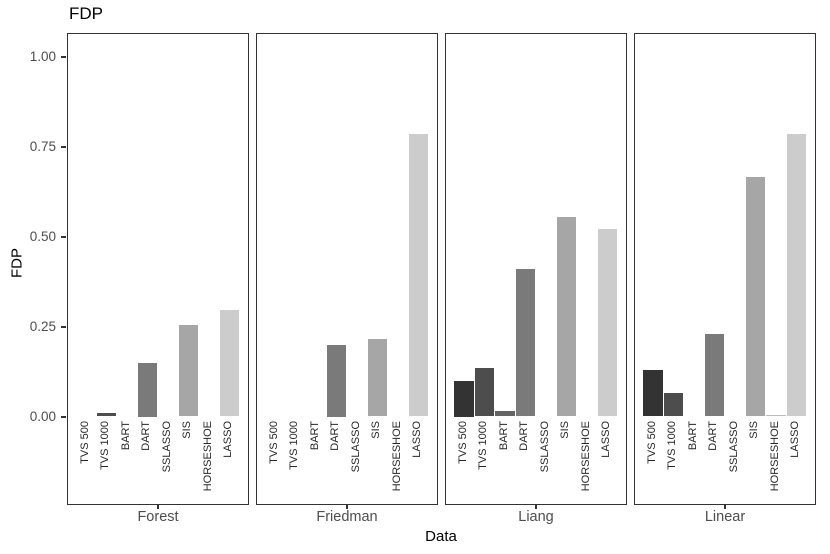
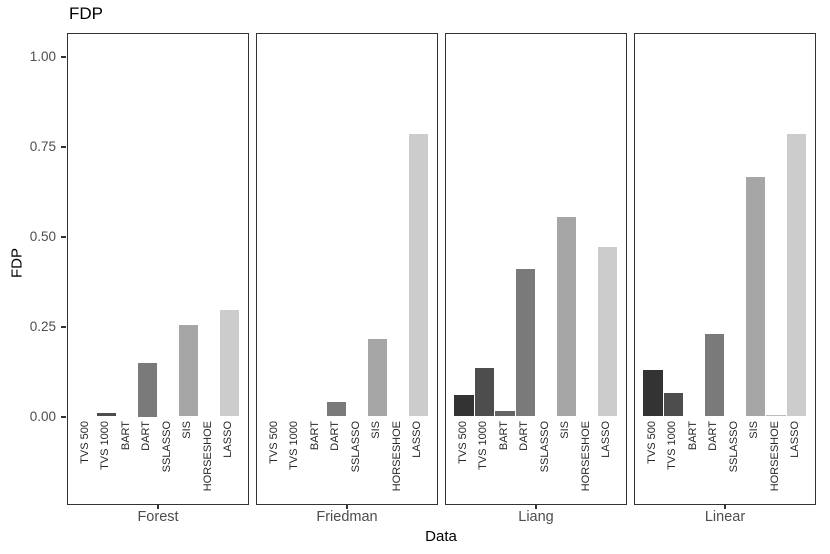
Liang/TVS 500: 0.10 -> 0.06
Friedman/DART: 0.20 -> 0.04
Liang/LASSO: 0.52 -> 0.47
